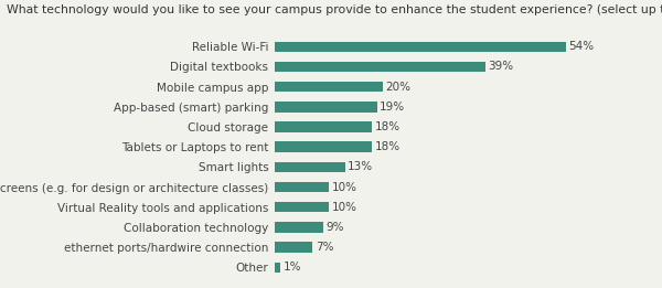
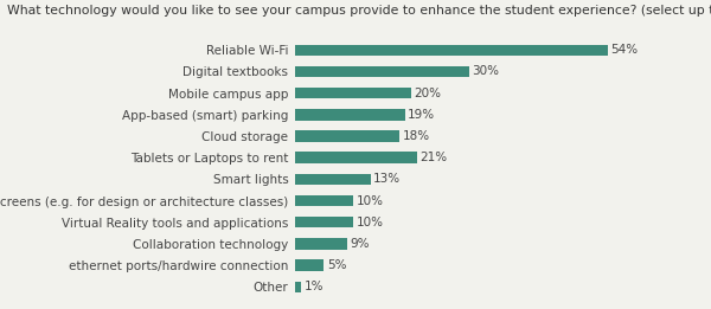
Digital textbooks: 39% -> 30%
Tablets or Laptops to rent: 18% -> 21%
ethernet ports/hardwire connection: 7% -> 5%
